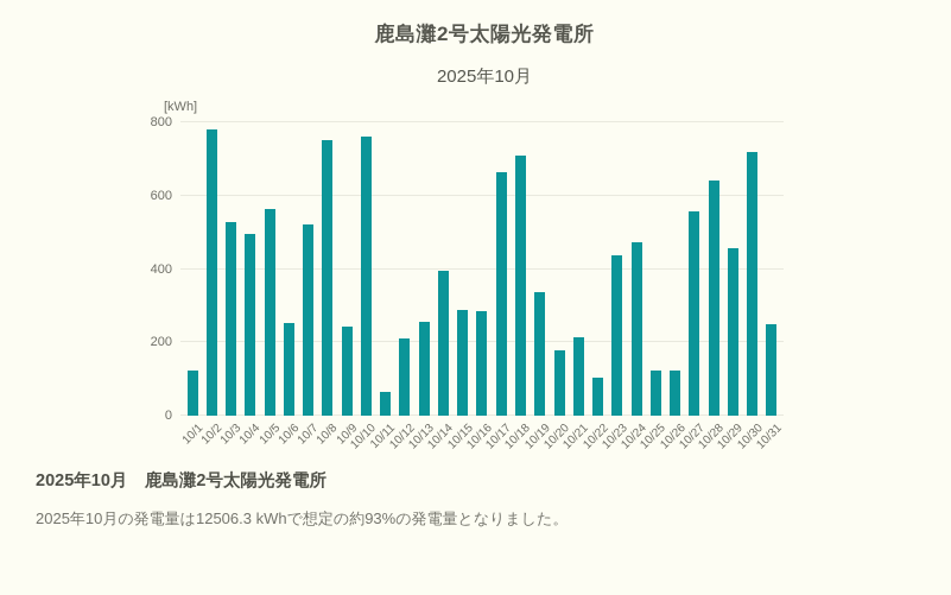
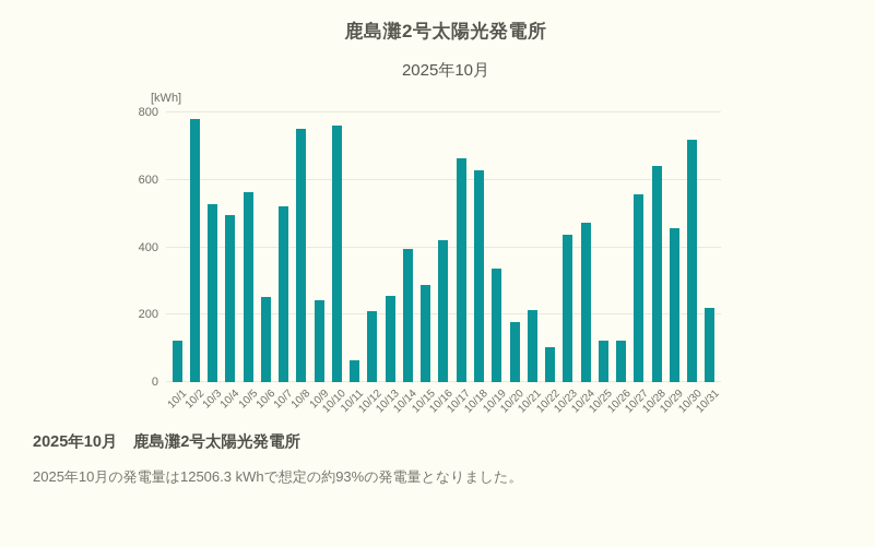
10/16: 280 -> 420
10/18: 710 -> 630
10/31: 250 -> 220
